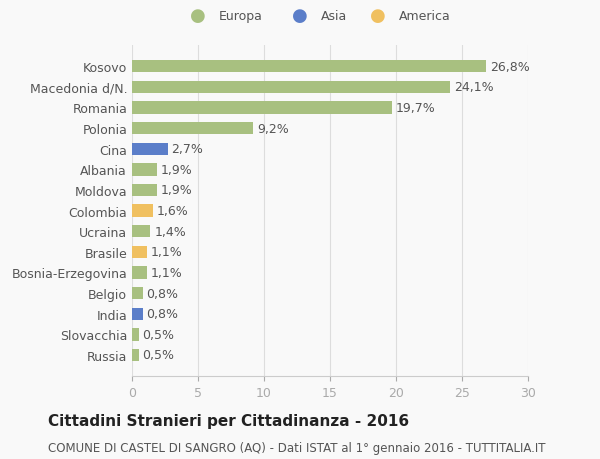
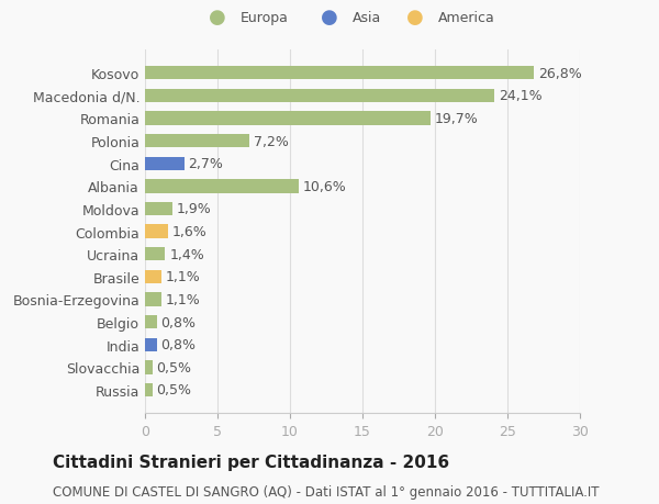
Polonia: 9,2% -> 7,2%
Albania: 1,9% -> 10,6%
